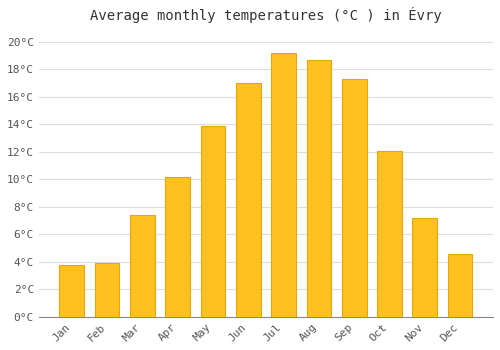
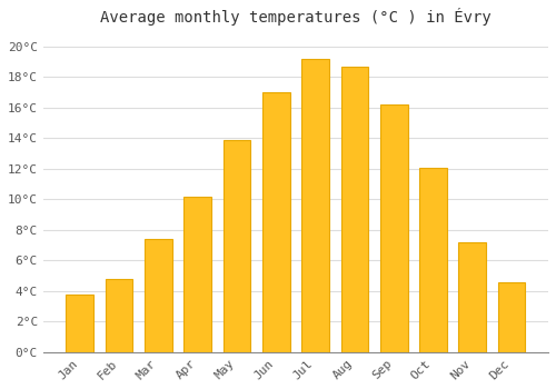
Feb: 3.9°C -> 4.8°C
Sep: 17.3°C -> 16.2°C
